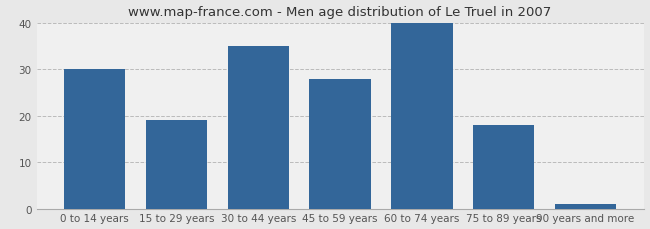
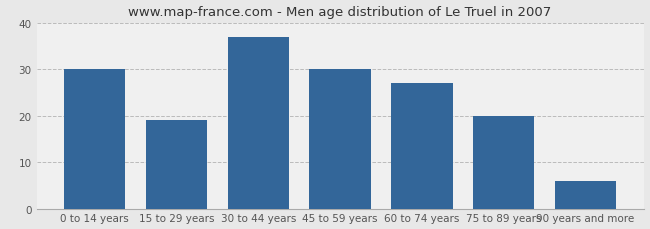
30 to 44 years: 35 -> 37
45 to 59 years: 28 -> 30
60 to 74 years: 40 -> 27
75 to 89 years: 18 -> 20
90 years and more: 1 -> 6
